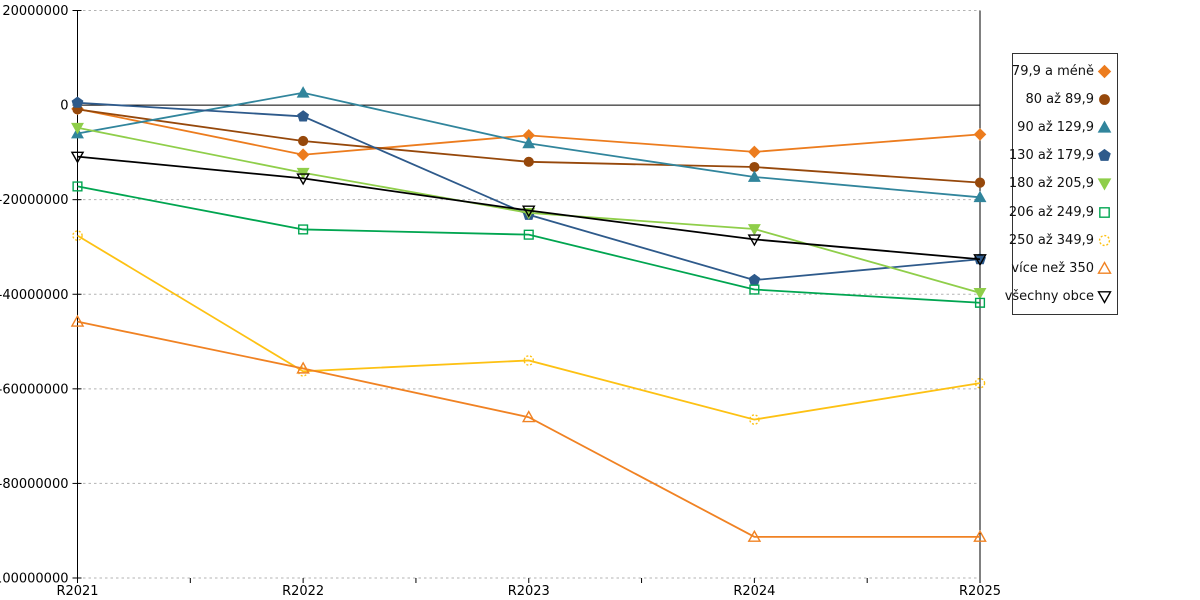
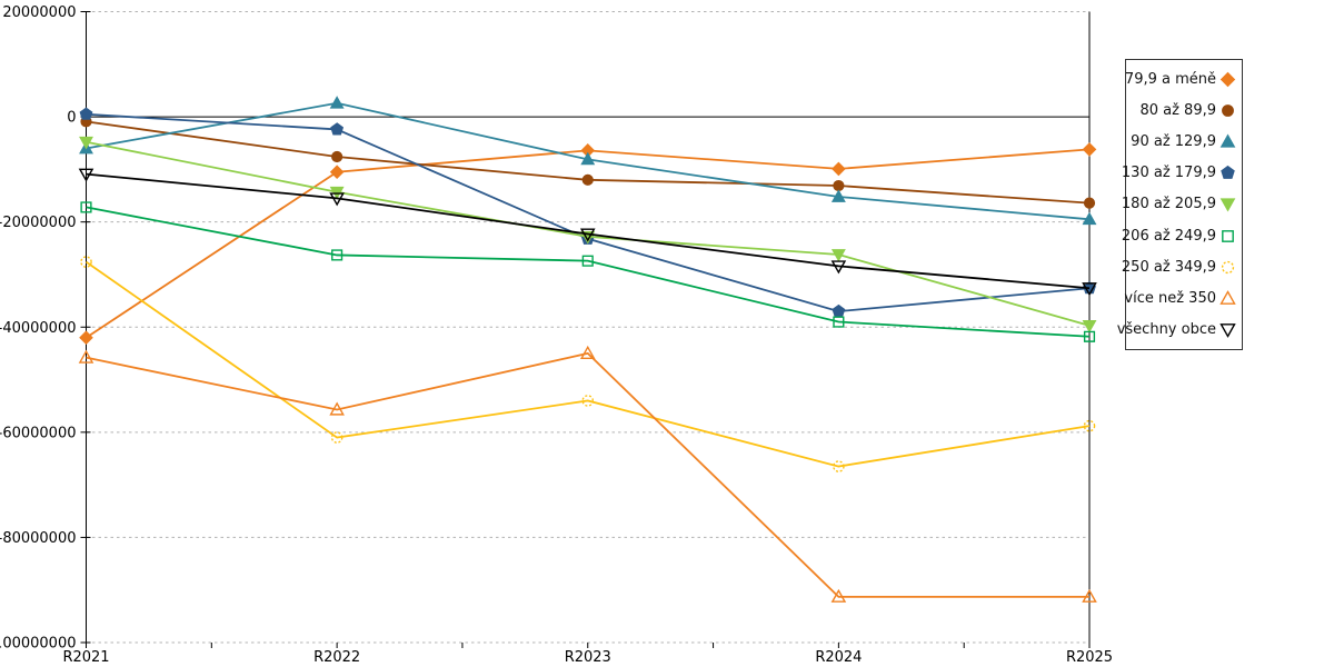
79,9 a méně/R2021: -1000000 -> -42000000
250 až 349,9/R2022: -56000000 -> -61000000
více než 350/R2023: -66000000 -> -45000000
